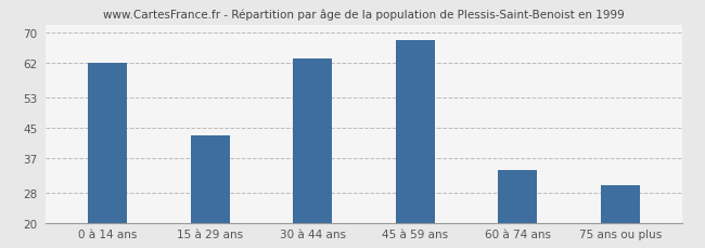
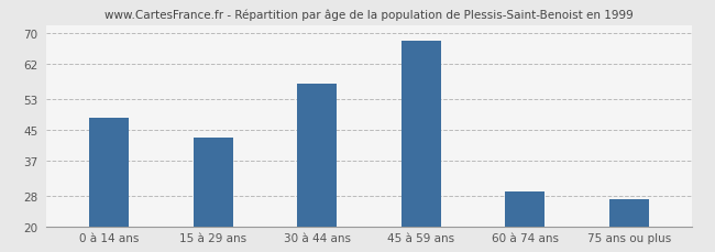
0 à 14 ans: 62 -> 48
30 à 44 ans: 63 -> 57
60 à 74 ans: 34 -> 29
75 ans ou plus: 30 -> 27
